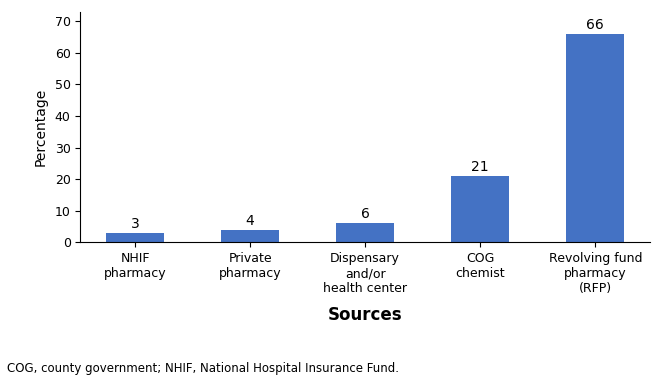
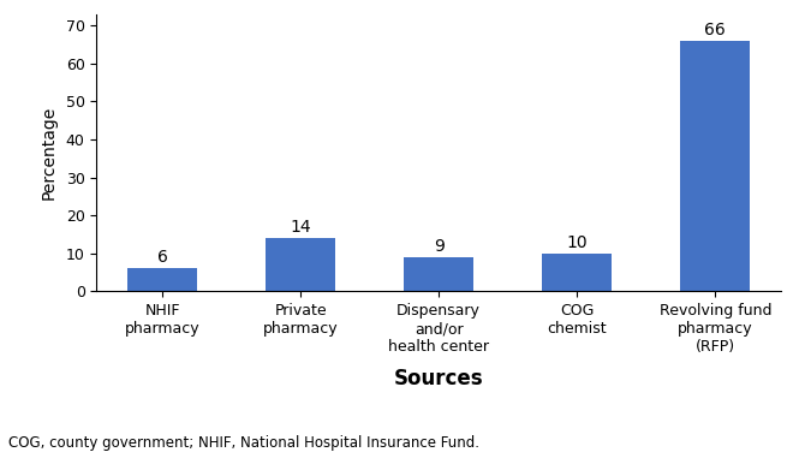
NHIF pharmacy: 3 -> 6
Private pharmacy: 4 -> 14
Dispensary and/or health center: 6 -> 9
COG chemist: 21 -> 10
